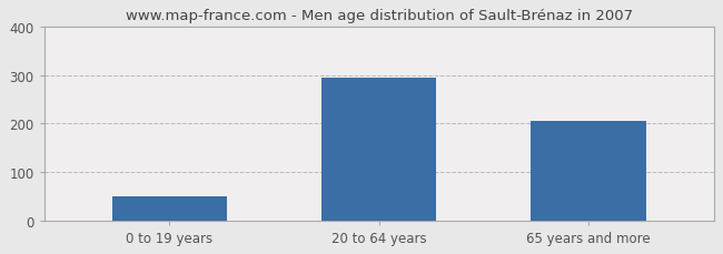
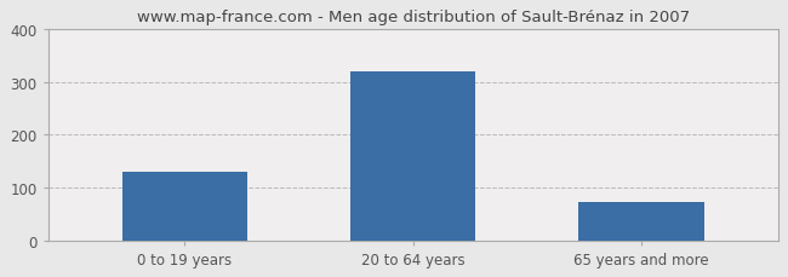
0 to 19 years: 50 -> 130
20 to 64 years: 295 -> 320
65 years and more: 205 -> 73
